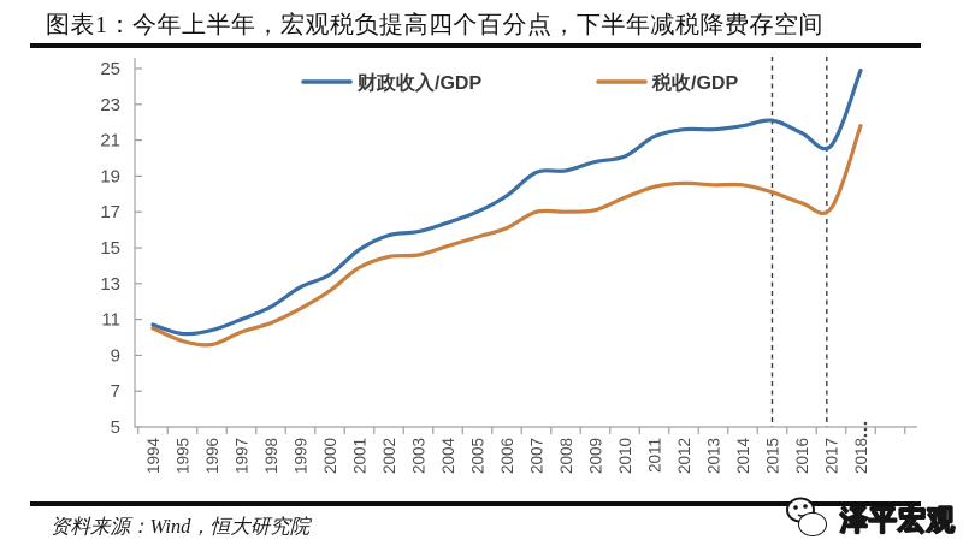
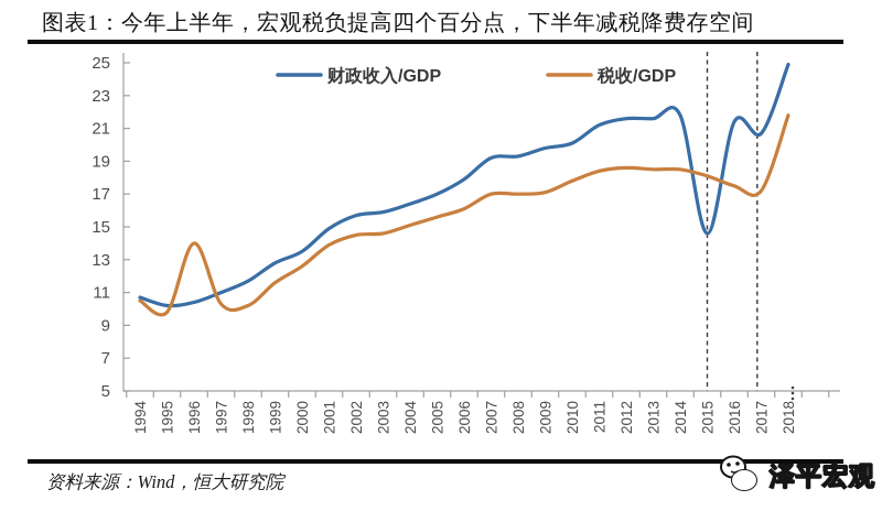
税收/GDP/1996: 9.6 -> 14.0
税收/GDP/1998: 10.8 -> 10.2
财政收入/GDP/2015: 22.1 -> 14.6
